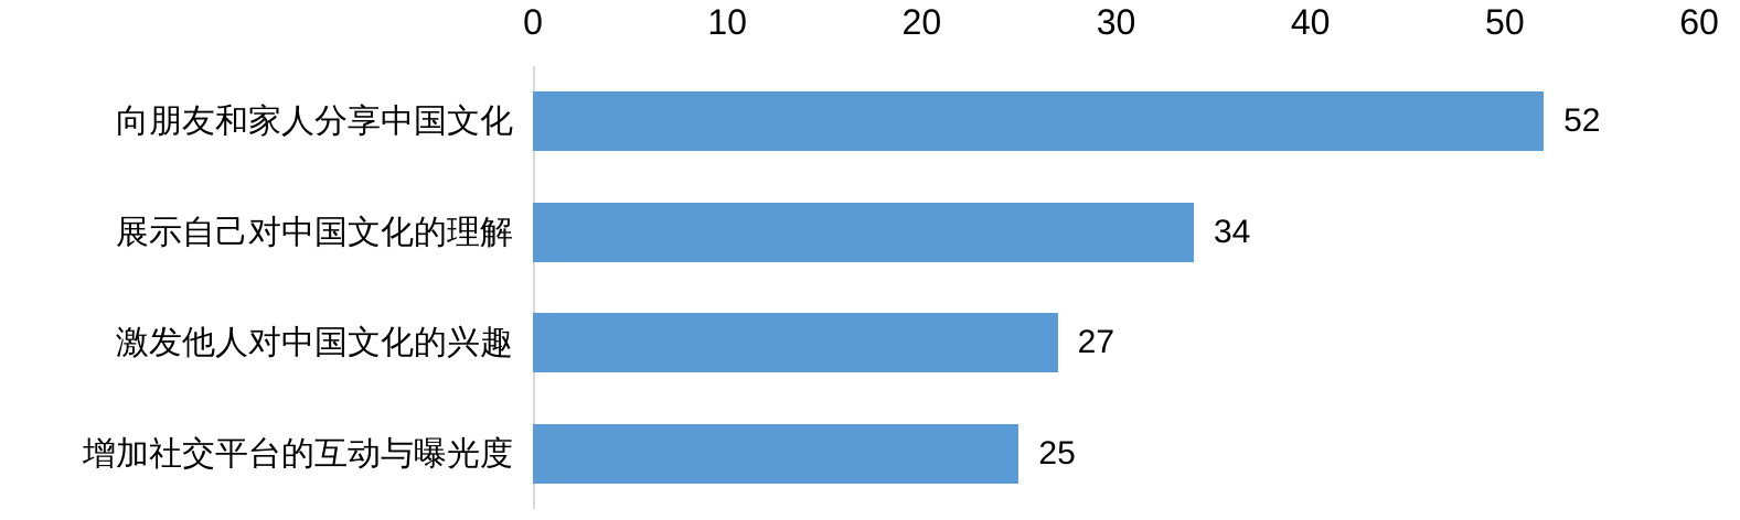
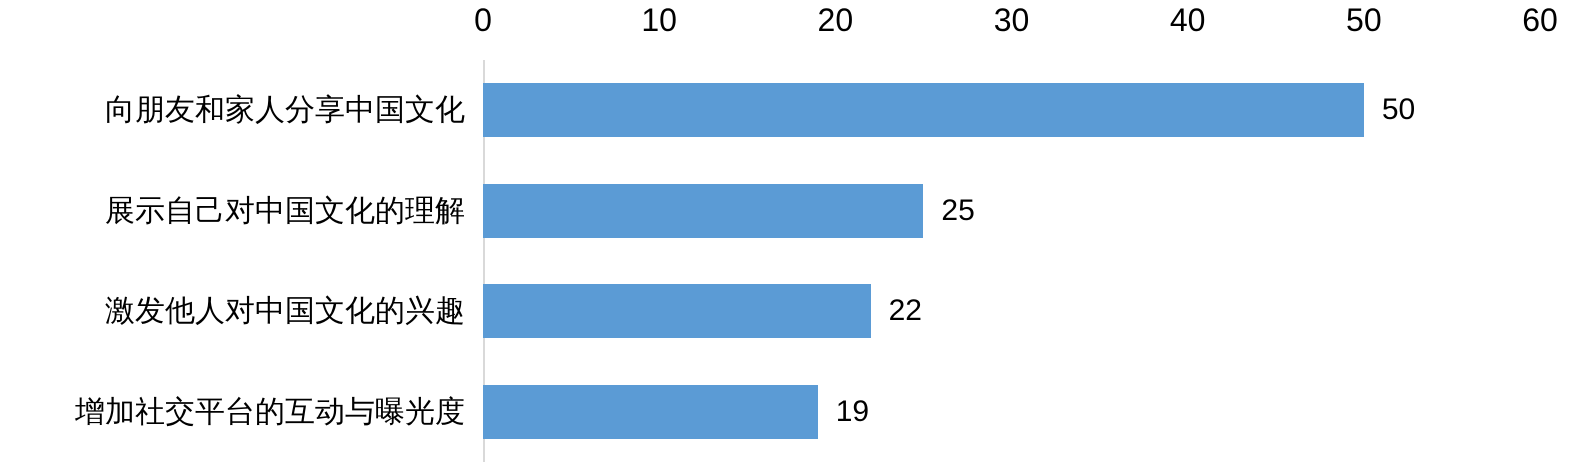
向朋友和家人分享中国文化: 52 -> 50
展示自己对中国文化的理解: 34 -> 25
激发他人对中国文化的兴趣: 27 -> 22
增加社交平台的互动与曝光度: 25 -> 19
